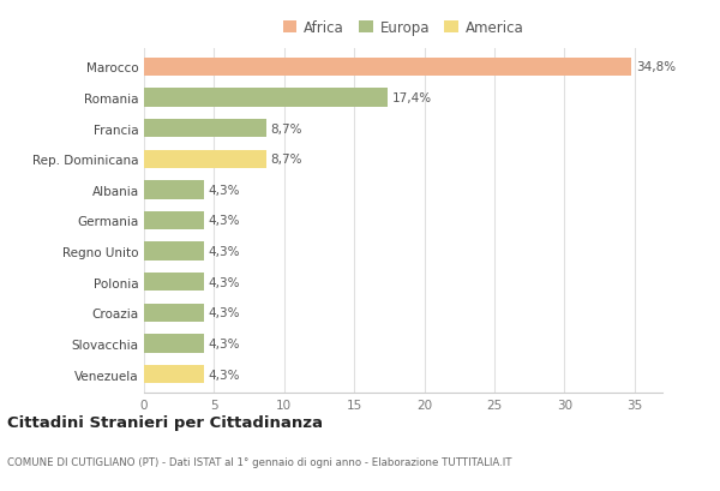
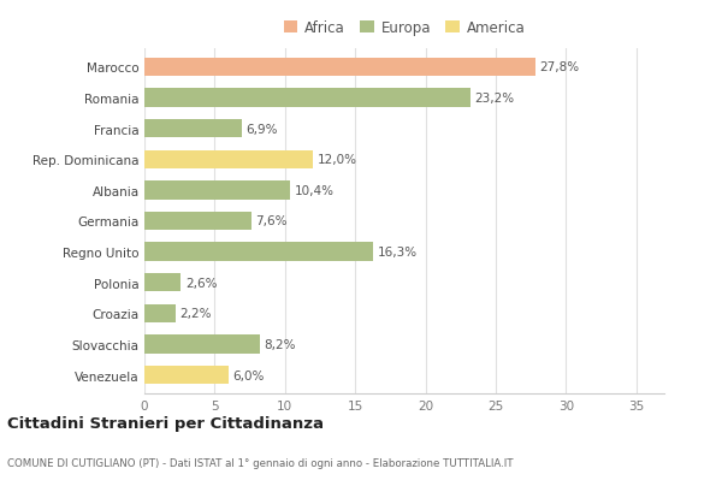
Marocco: 34,8% -> 27,8%
Romania: 17,4% -> 23,2%
Francia: 8,7% -> 6,9%
Rep. Dominicana: 8,7% -> 12,0%
Albania: 4,3% -> 10,4%
Germania: 4,3% -> 7,6%
Regno Unito: 4,3% -> 16,3%
Polonia: 4,3% -> 2,6%
Croazia: 4,3% -> 2,2%
Slovacchia: 4,3% -> 8,2%
Venezuela: 4,3% -> 6,0%
